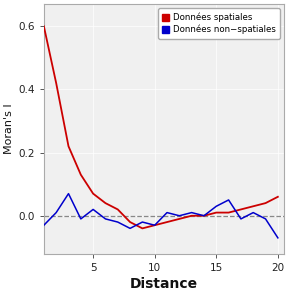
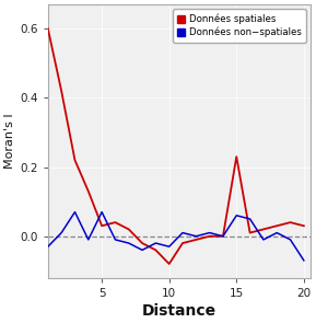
Données spatiales/5: 0.07 -> 0.03
Données non−spatiales/5: 0.02 -> 0.07
Données spatiales/10: -0.03 -> -0.08
Données spatiales/15: 0.01 -> 0.23
Données non−spatiales/15: 0.03 -> 0.06
Données spatiales/20: 0.06 -> 0.03
